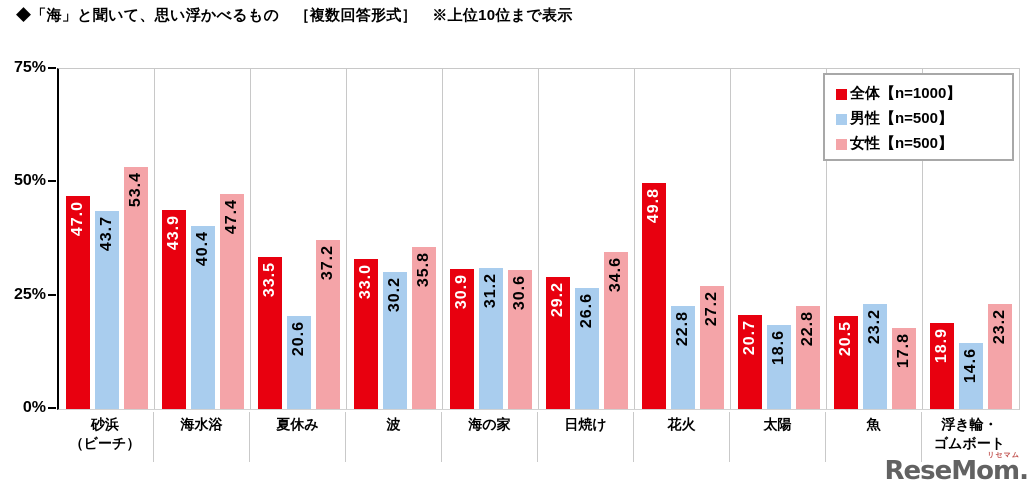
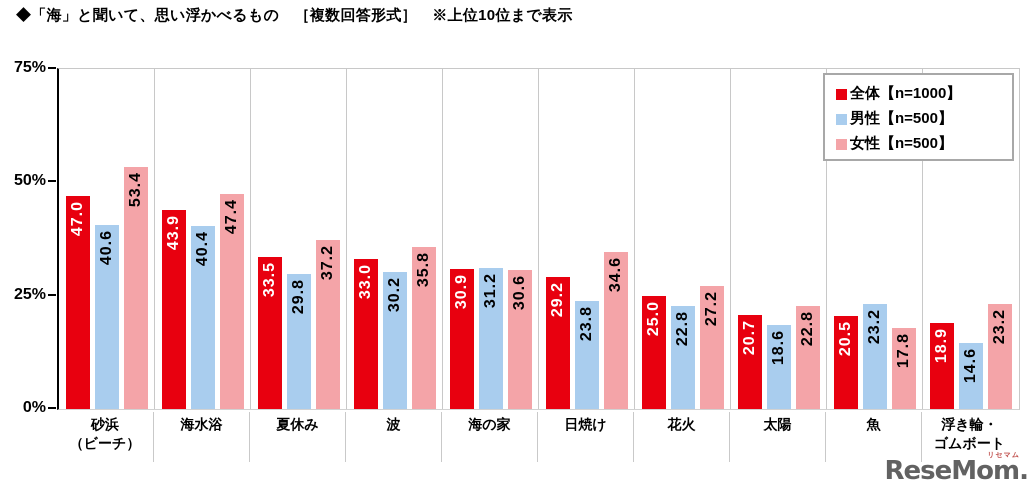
男性【n=500】/砂浜 （ビーチ）: 43.7 -> 40.6
男性【n=500】/夏休み: 20.6 -> 29.8
男性【n=500】/日焼け: 26.6 -> 23.8
全体【n=1000】/花火: 49.8 -> 25.0
